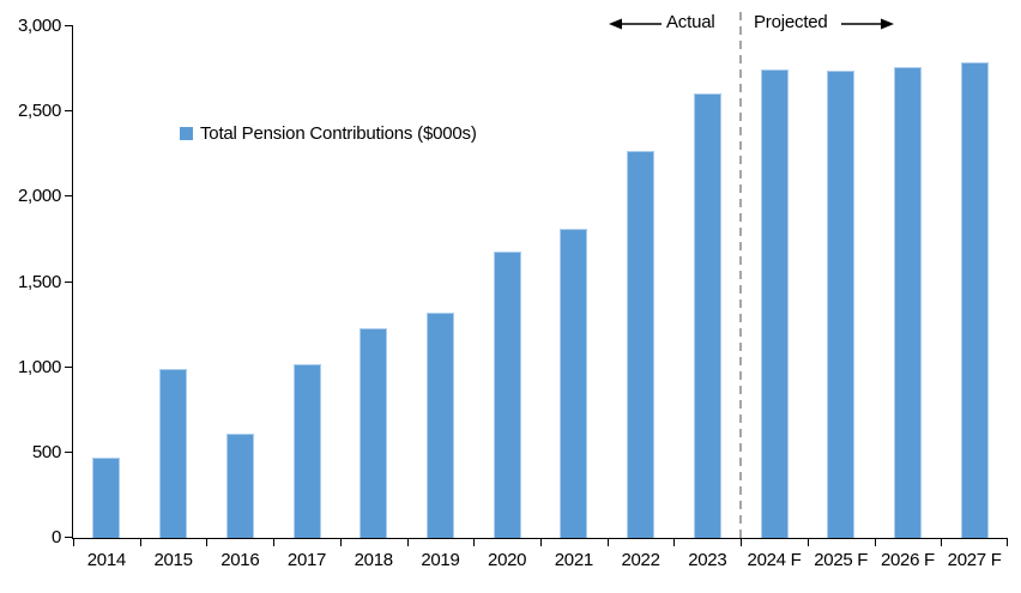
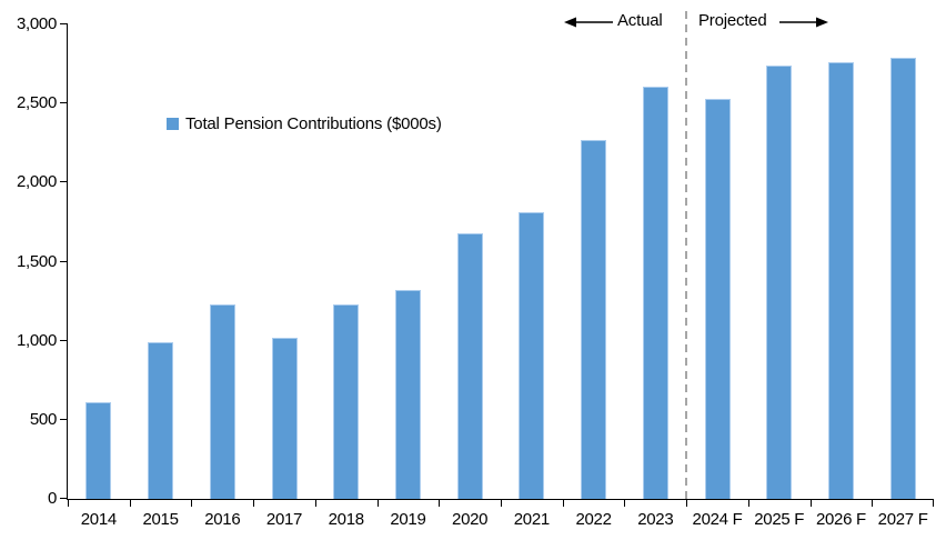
2014: 470 -> 610
2016: 610 -> 1230
2024 F: 2750 -> 2530
